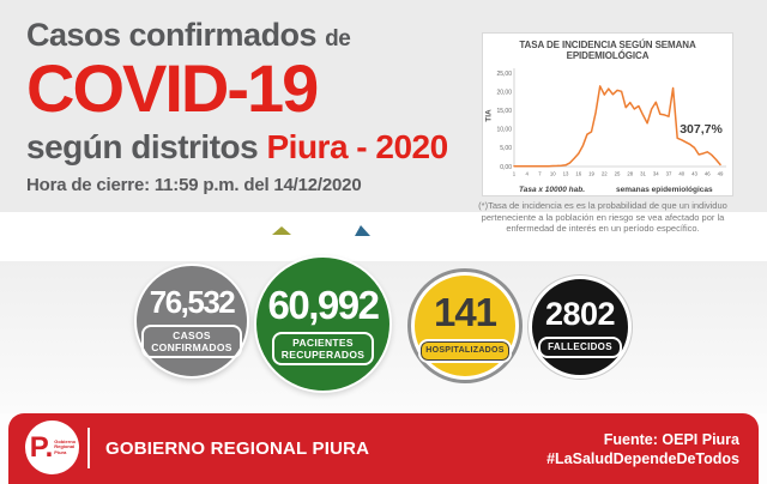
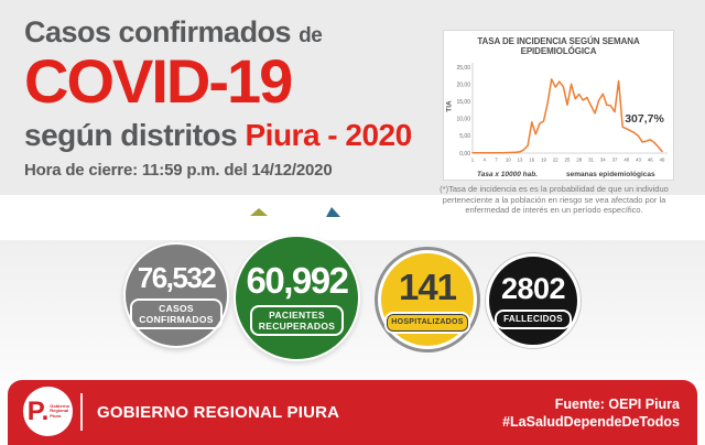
16: 4 -> 9
25: 20 -> 14
37: 13 -> 12
